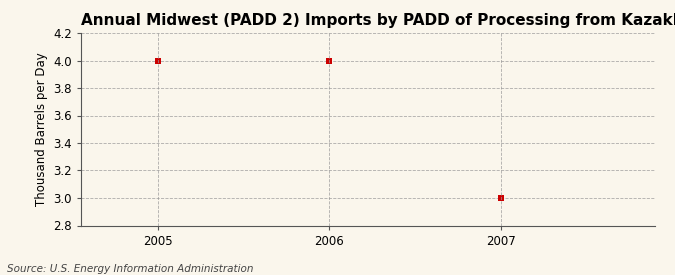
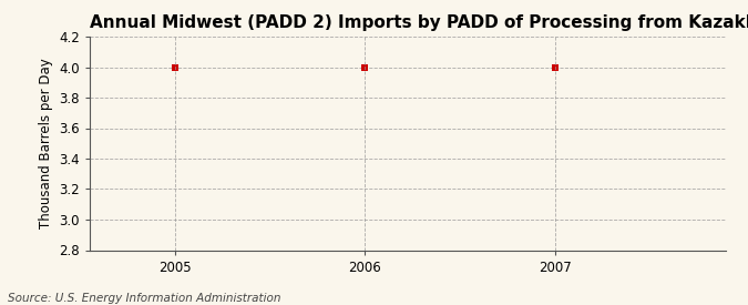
2007: 3 -> 4
